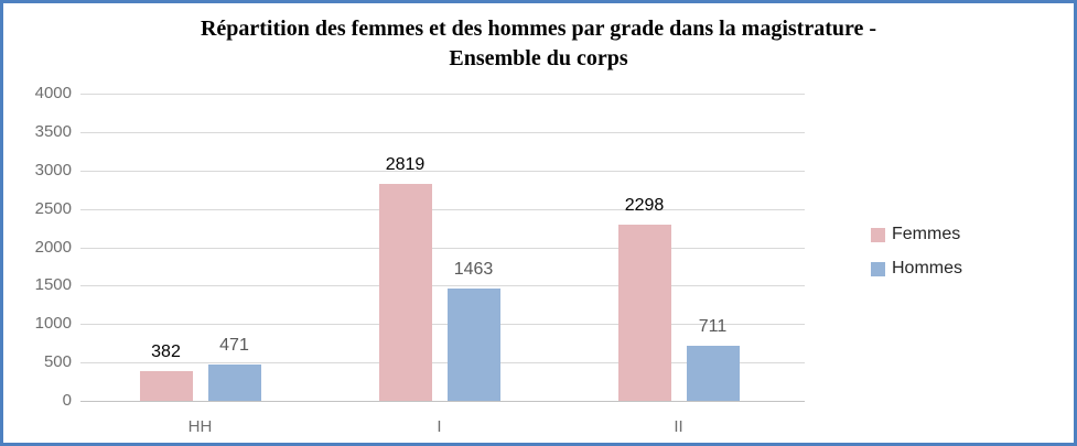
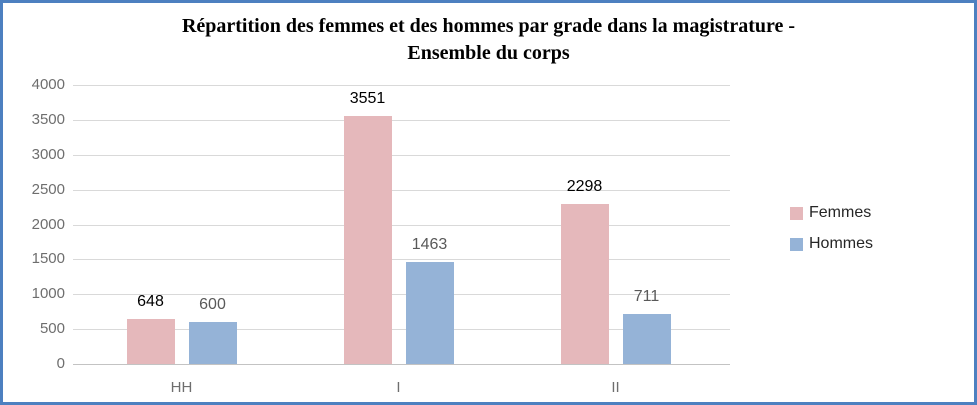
Femmes/HH: 382 -> 648
Hommes/HH: 471 -> 600
Femmes/I: 2819 -> 3551
